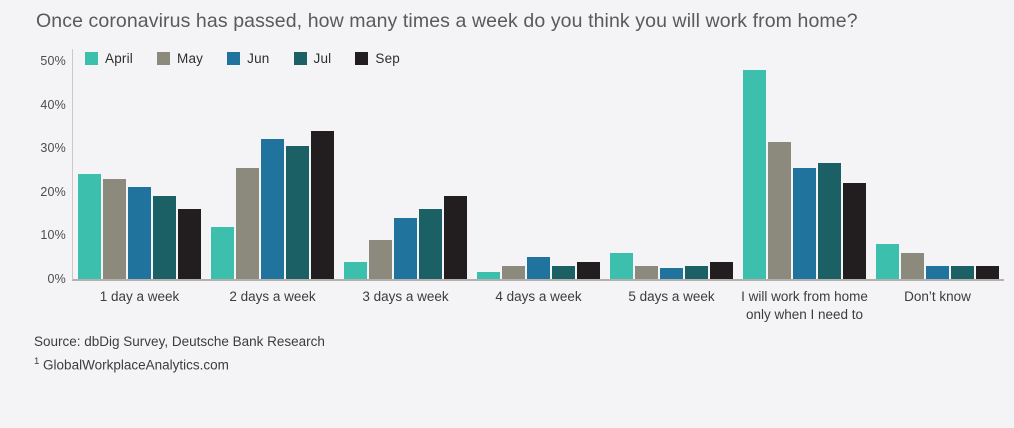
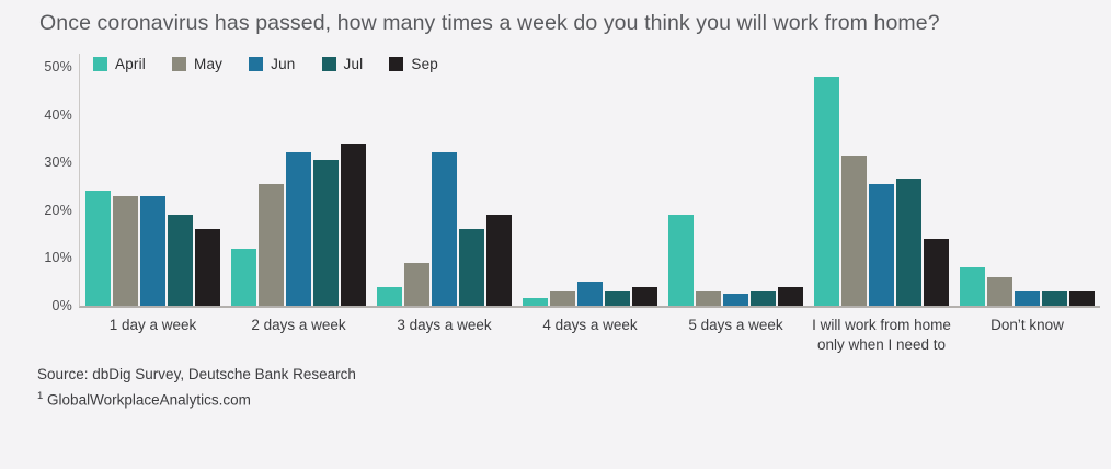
Jun/1 day a week: 21% -> 23%
Jun/3 days a week: 14% -> 32%
April/5 days a week: 6% -> 19%
Sep/I will work from home only when I need to: 22% -> 14%
